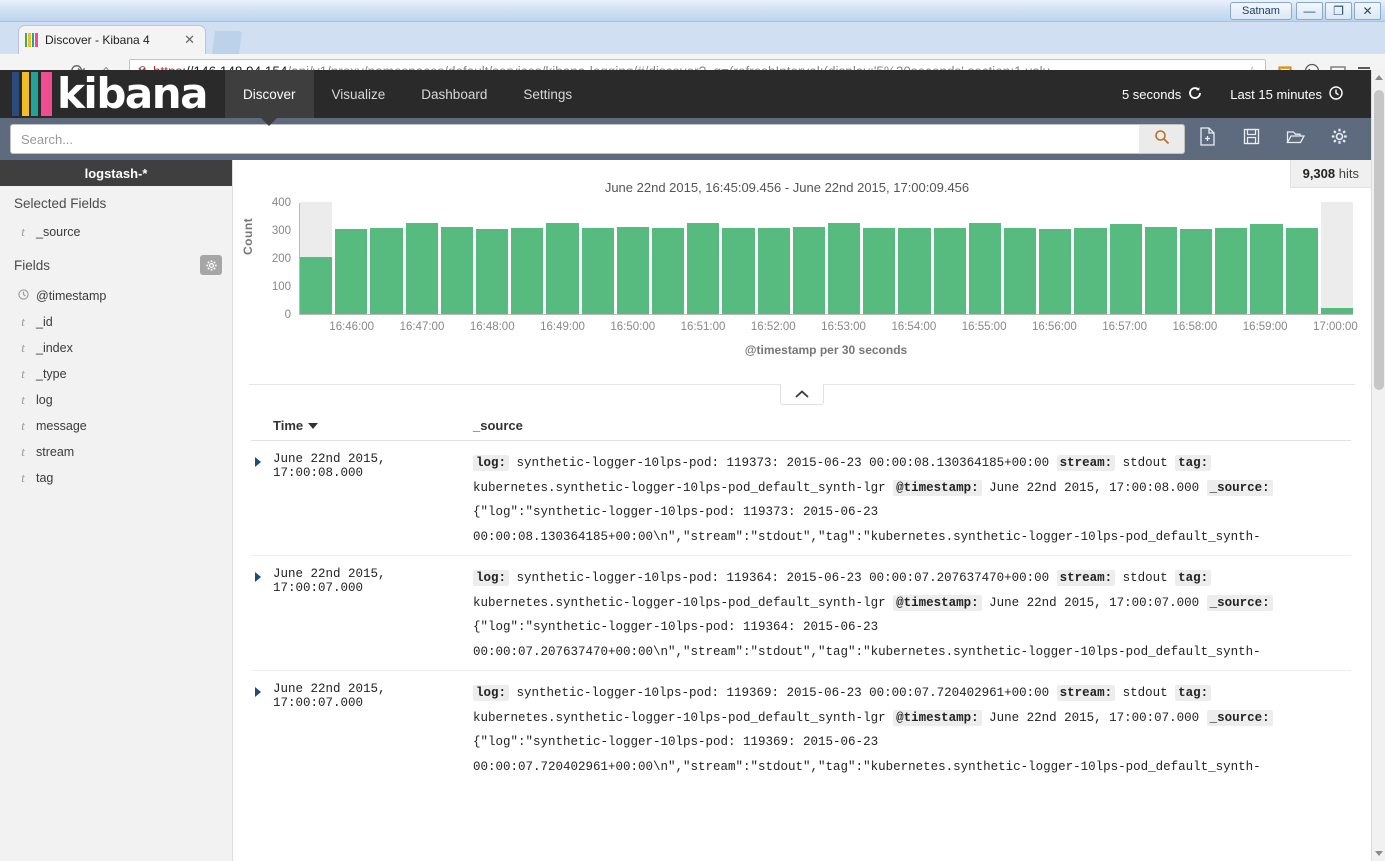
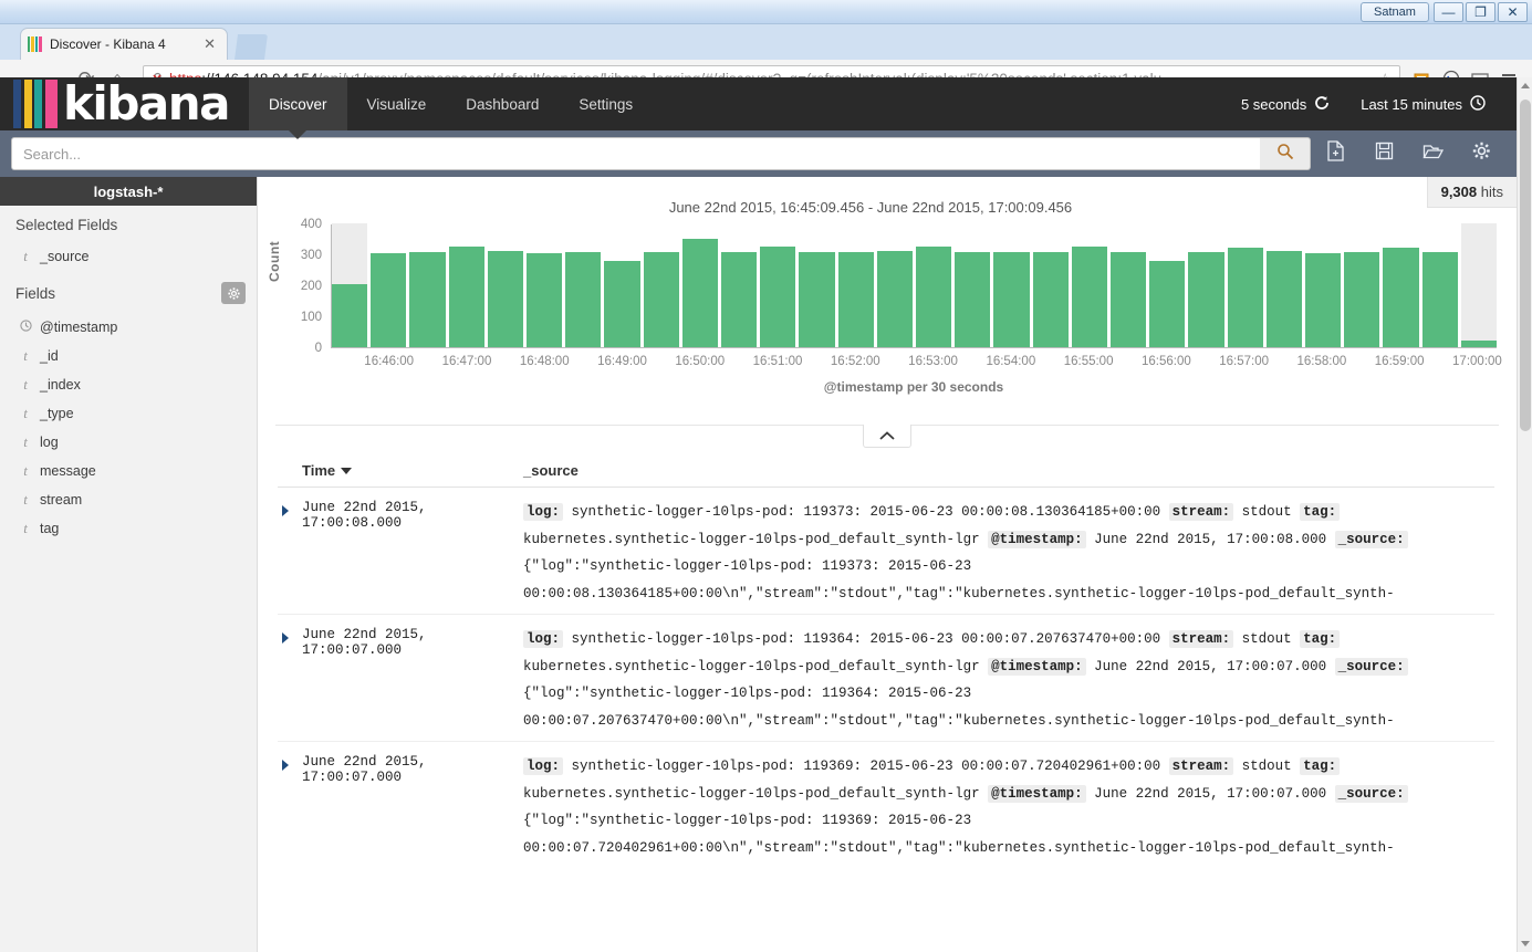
16:49:00: 320 -> 280
16:50:00: 310 -> 350
16:56:00: 300 -> 280
